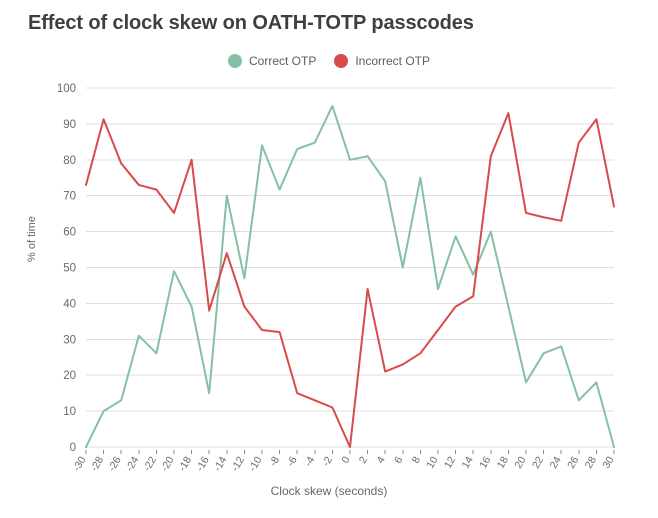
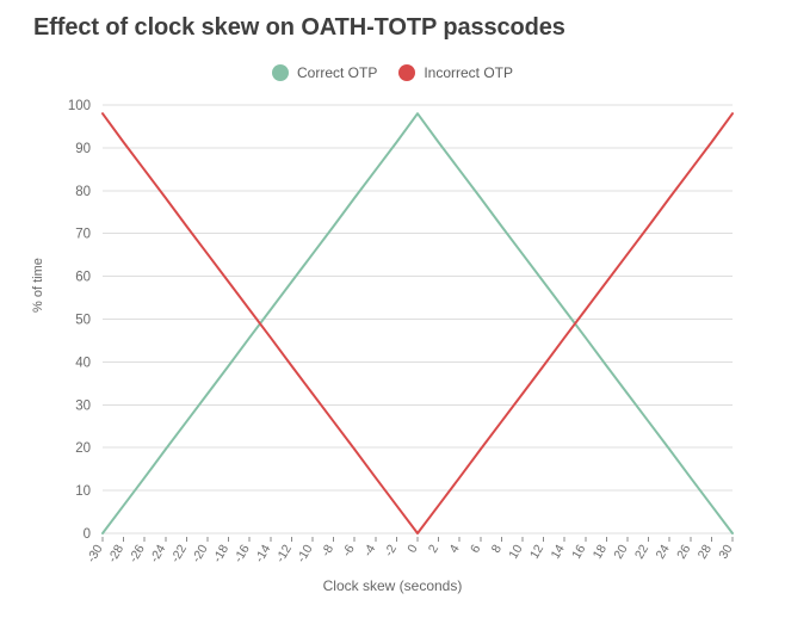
Incorrect OTP/-30: 73 -> 98
Correct OTP/-28: 10 -> 6
Incorrect OTP/-26: 79 -> 85
Correct OTP/-24: 31 -> 20
Incorrect OTP/-24: 73 -> 78
Correct OTP/-20: 49 -> 33
Incorrect OTP/-18: 80 -> 59
Correct OTP/-16: 15 -> 46
Incorrect OTP/-16: 38 -> 52
Correct OTP/-14: 70 -> 52
Incorrect OTP/-14: 54 -> 46
Correct OTP/-12: 47 -> 59
Correct OTP/-10: 84 -> 65
Incorrect OTP/-8: 32 -> 26
Correct OTP/-6: 83 -> 78
Incorrect OTP/-6: 15 -> 20
Correct OTP/-2: 95 -> 91
Incorrect OTP/-2: 11 -> 6
Correct OTP/0: 80 -> 98
Correct OTP/2: 81 -> 91
Incorrect OTP/2: 44 -> 6
Correct OTP/4: 74 -> 85
Incorrect OTP/4: 21 -> 13
Correct OTP/6: 50 -> 78
Incorrect OTP/6: 23 -> 20
Correct OTP/8: 75 -> 72
Correct OTP/10: 44 -> 65
Correct OTP/14: 48 -> 52
Incorrect OTP/14: 42 -> 46
Correct OTP/16: 60 -> 46
Incorrect OTP/16: 81 -> 52
Incorrect OTP/18: 93 -> 59
Correct OTP/20: 18 -> 33
Incorrect OTP/22: 64 -> 72
Correct OTP/24: 28 -> 20
Incorrect OTP/24: 63 -> 78
Correct OTP/28: 18 -> 6
Incorrect OTP/30: 67 -> 98
